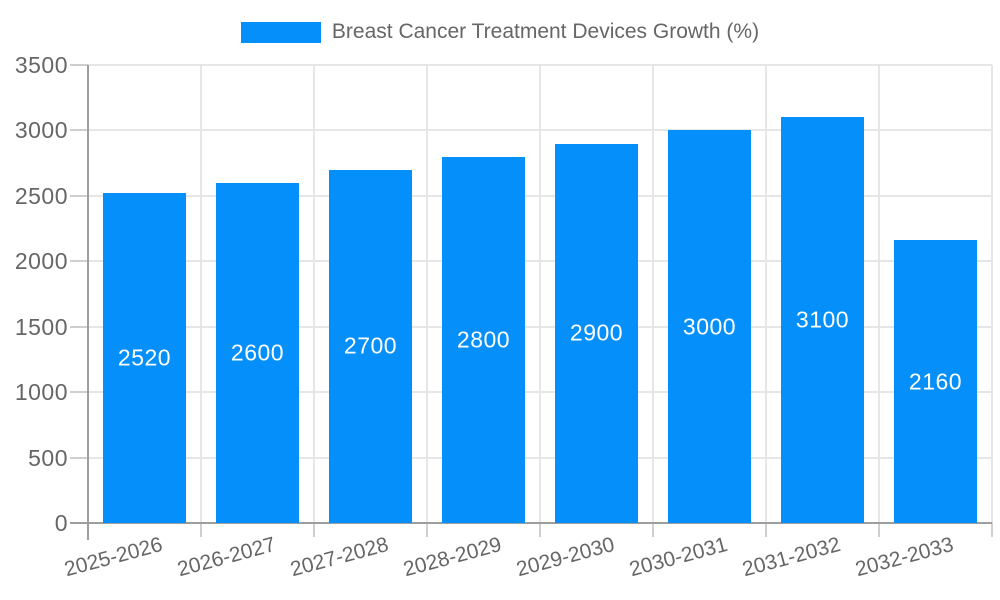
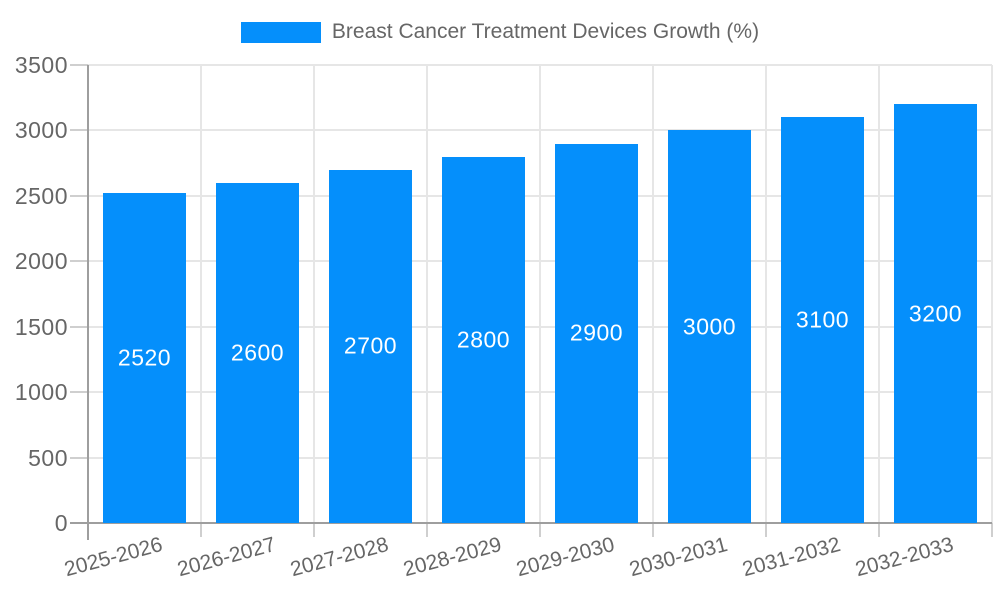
2032-2033: 2160 -> 3200
